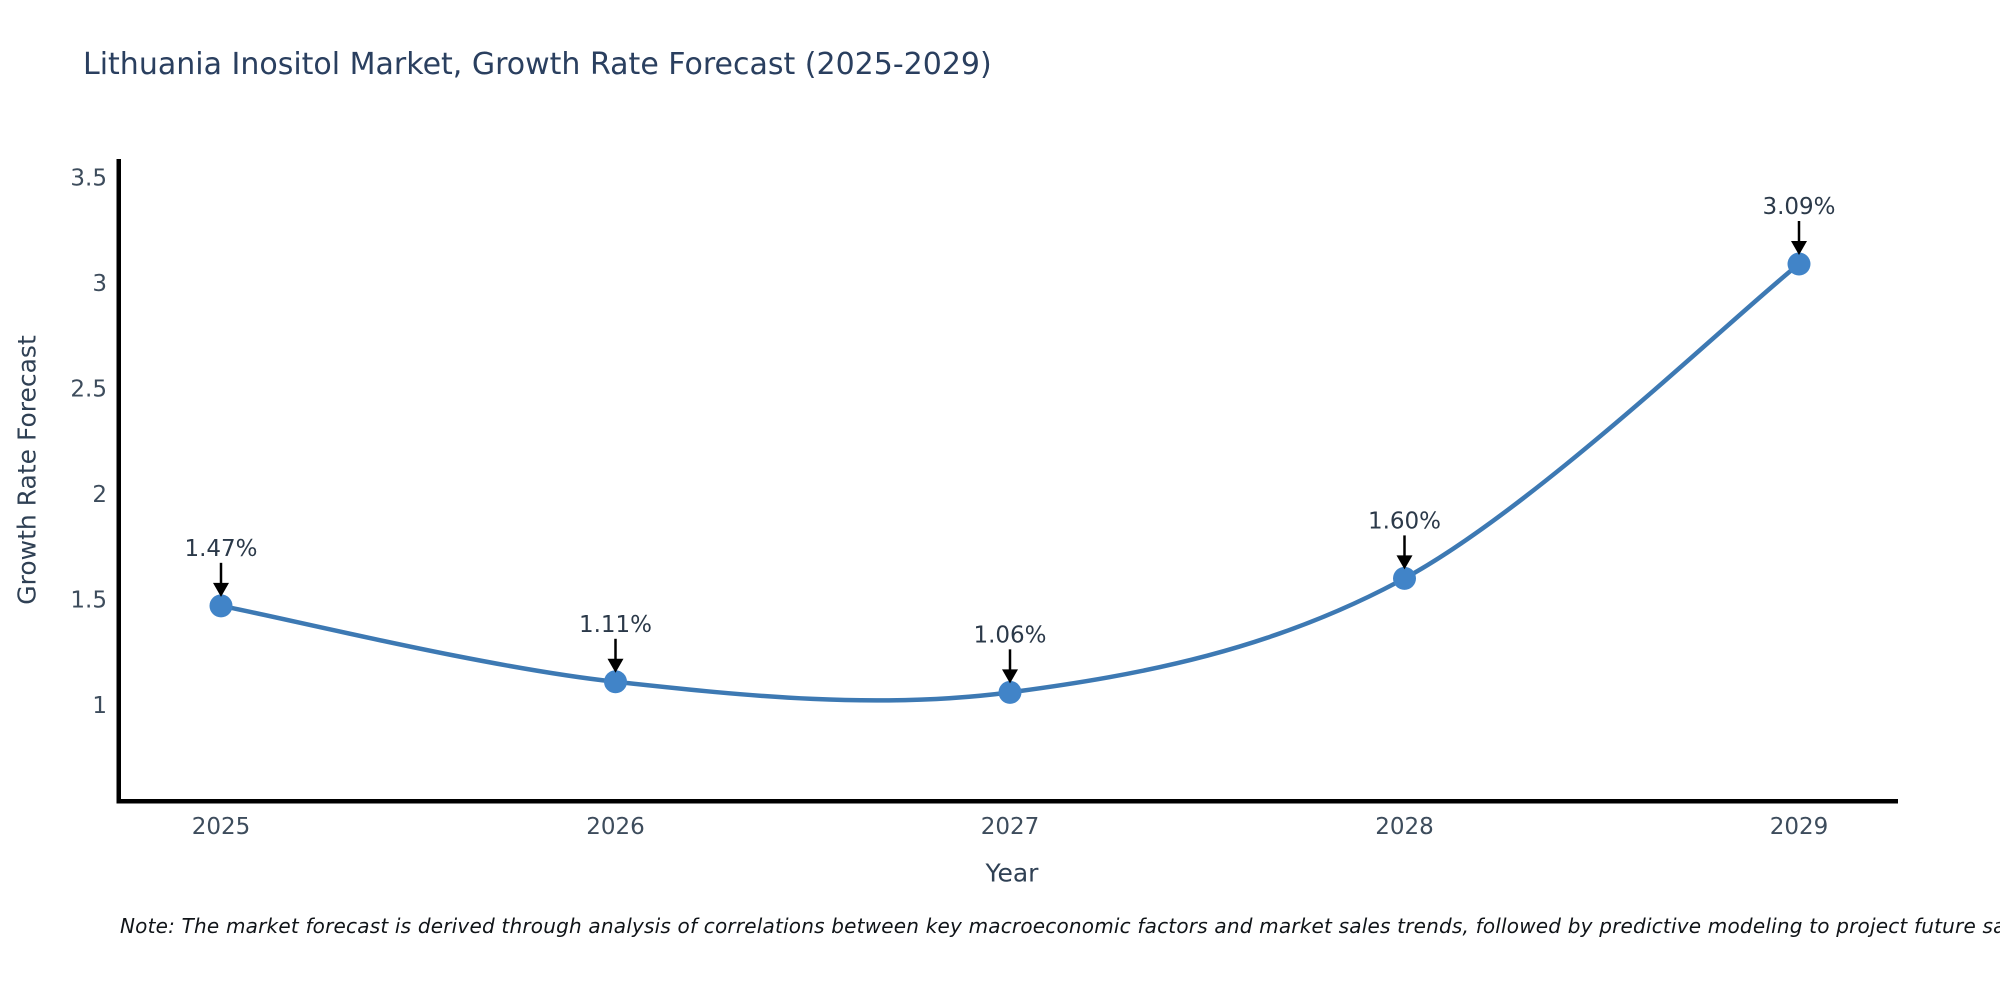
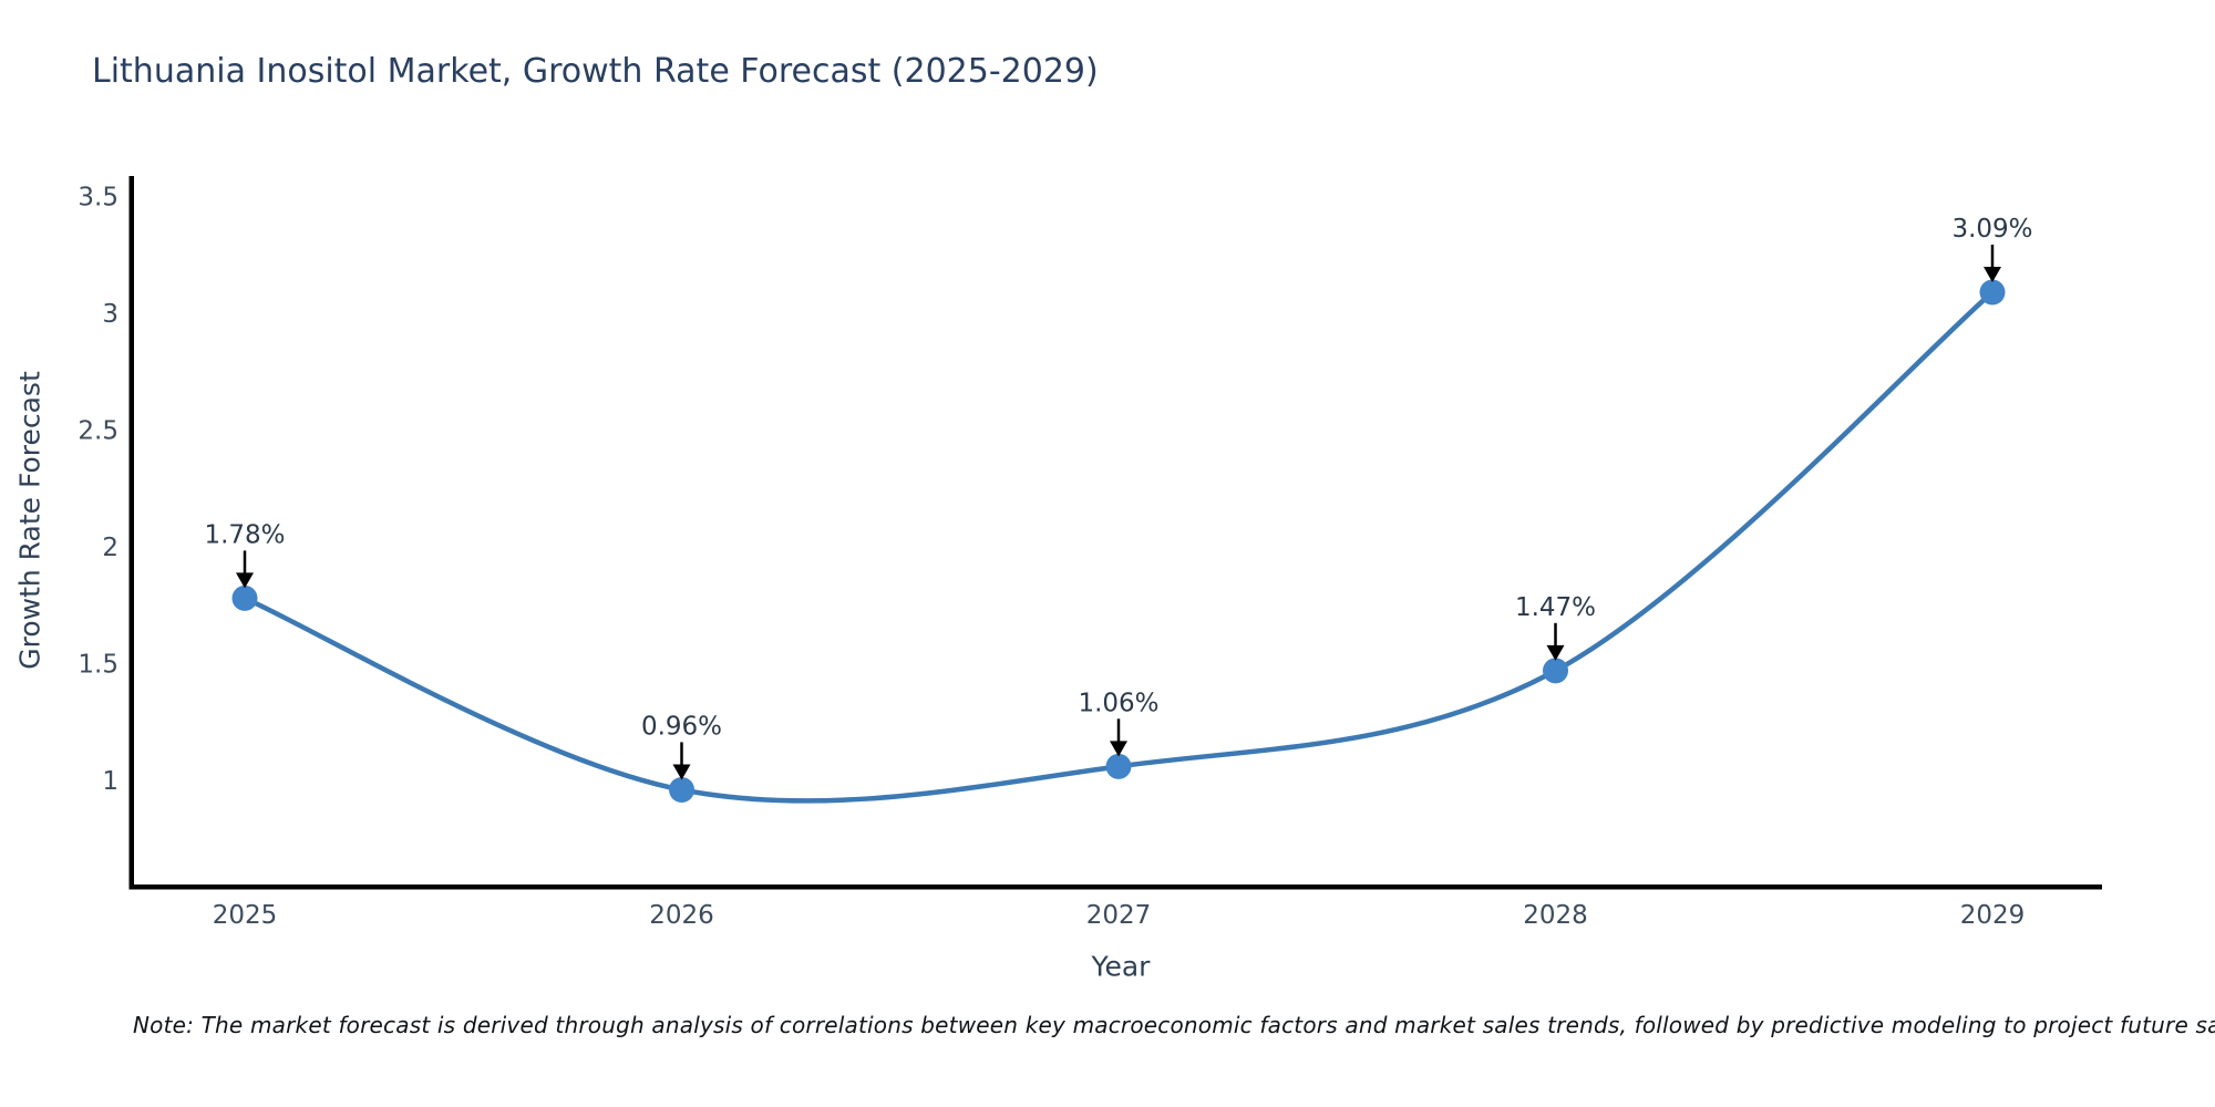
2025: 1.47% -> 1.78%
2026: 1.11% -> 0.96%
2028: 1.60% -> 1.47%
